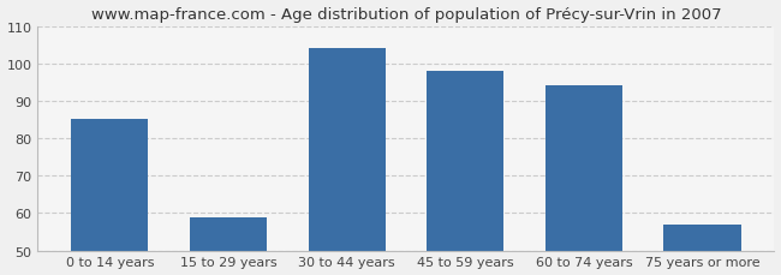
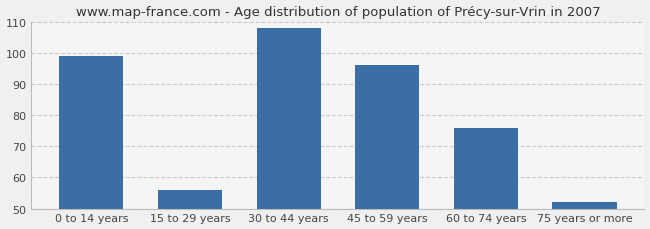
0 to 14 years: 85 -> 99
15 to 29 years: 59 -> 56
30 to 44 years: 104 -> 108
45 to 59 years: 98 -> 96
60 to 74 years: 94 -> 76
75 years or more: 57 -> 52
